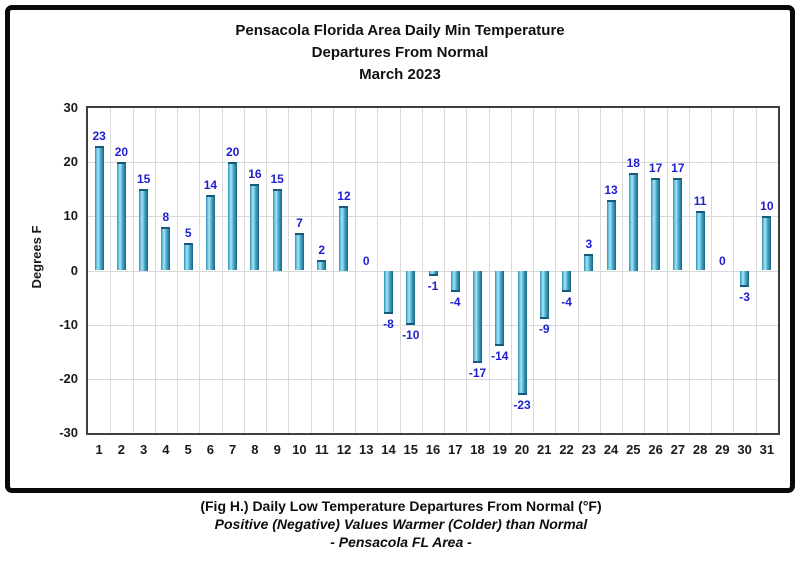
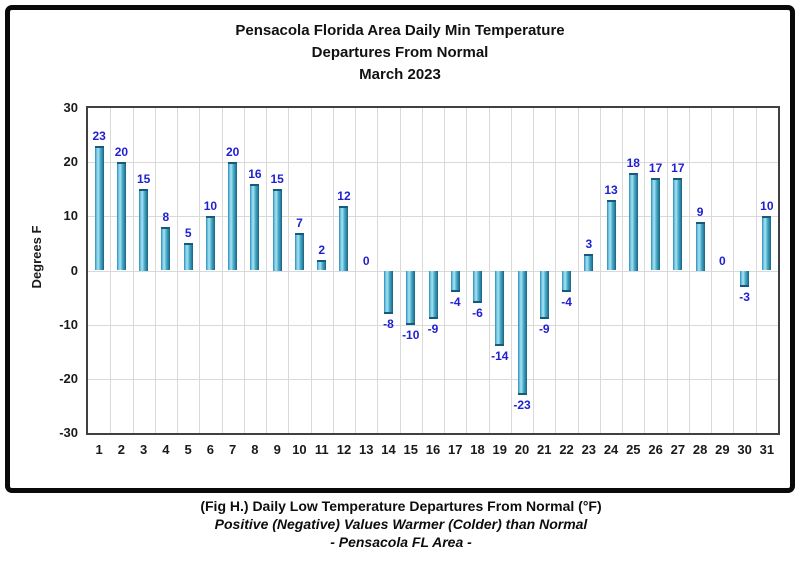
6: 14 -> 10
16: -1 -> -9
18: -17 -> -6
28: 11 -> 9
